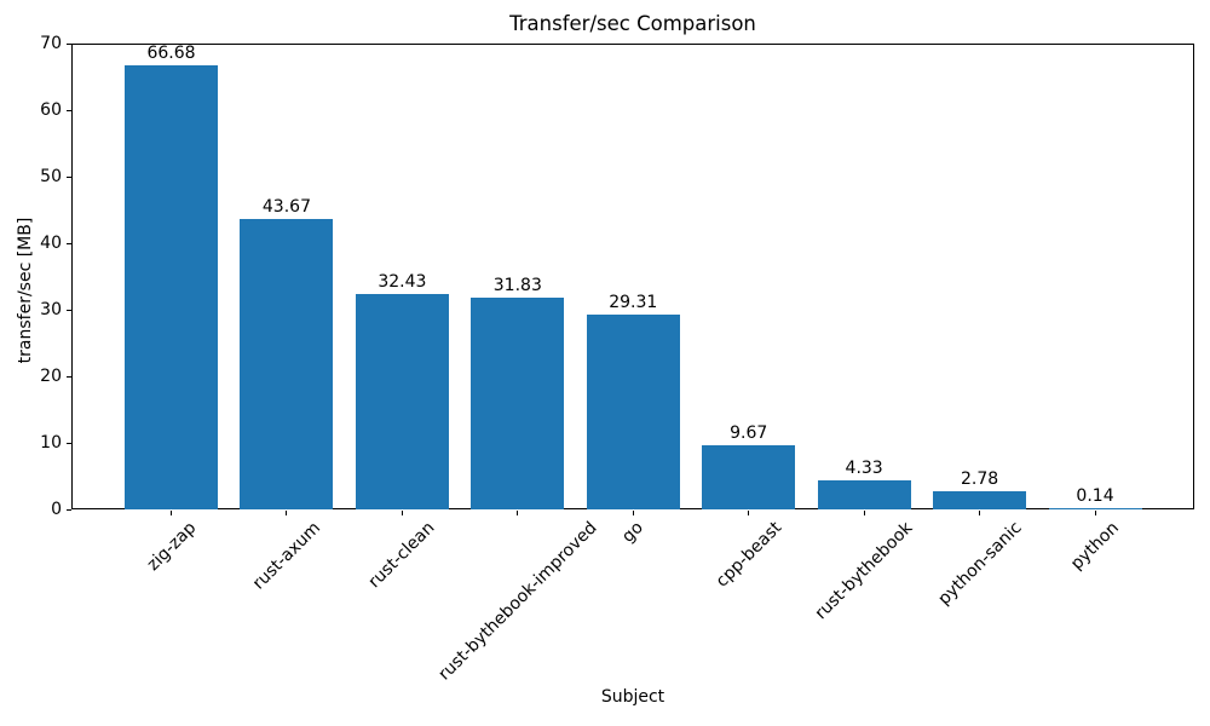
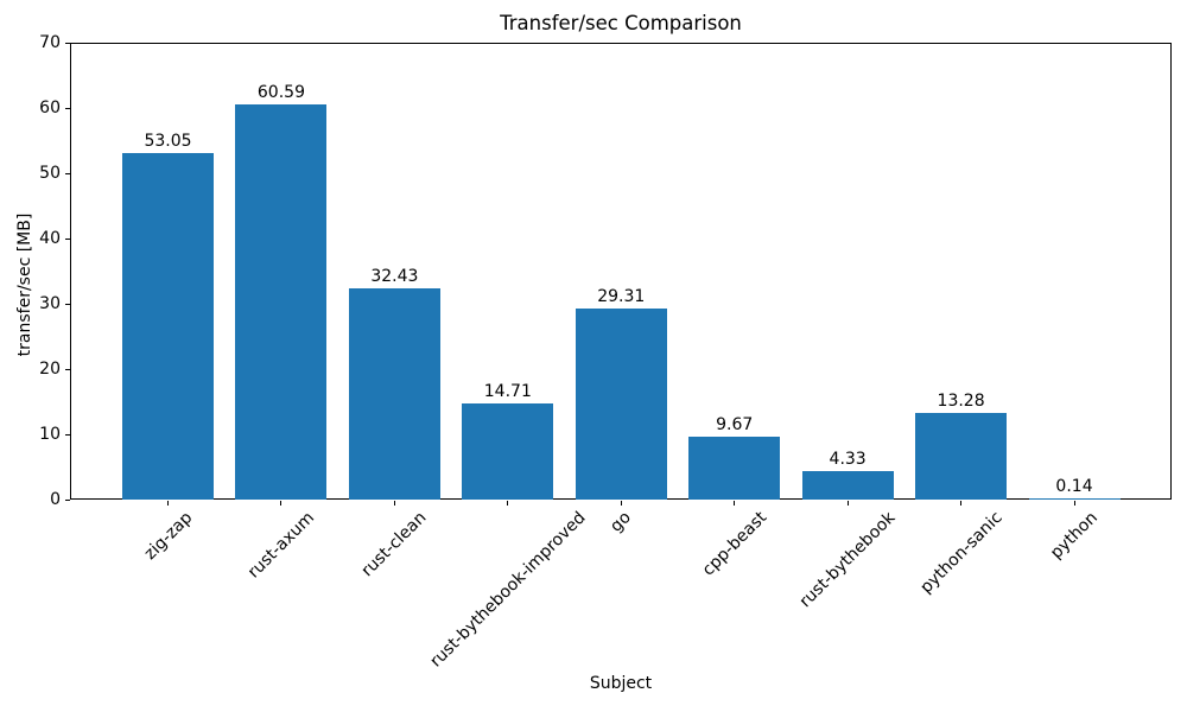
zig-zap: 66.68 -> 53.05
rust-axum: 43.67 -> 60.59
rust-bythebook-improved: 31.83 -> 14.71
python-sanic: 2.78 -> 13.28
